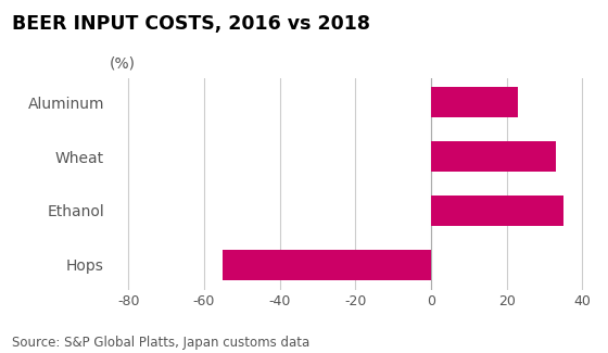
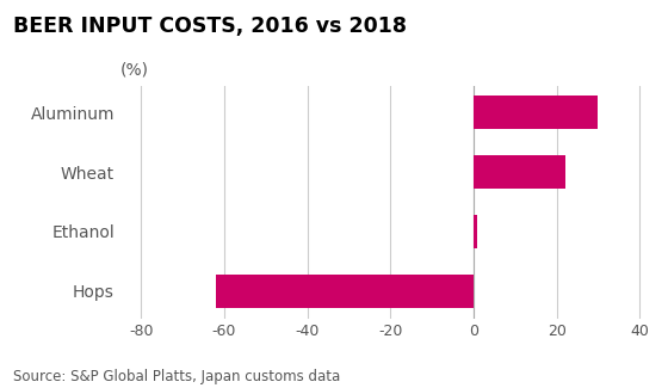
Aluminum: 23 -> 30
Wheat: 33 -> 22
Ethanol: 35 -> 1
Hops: -55 -> -62
